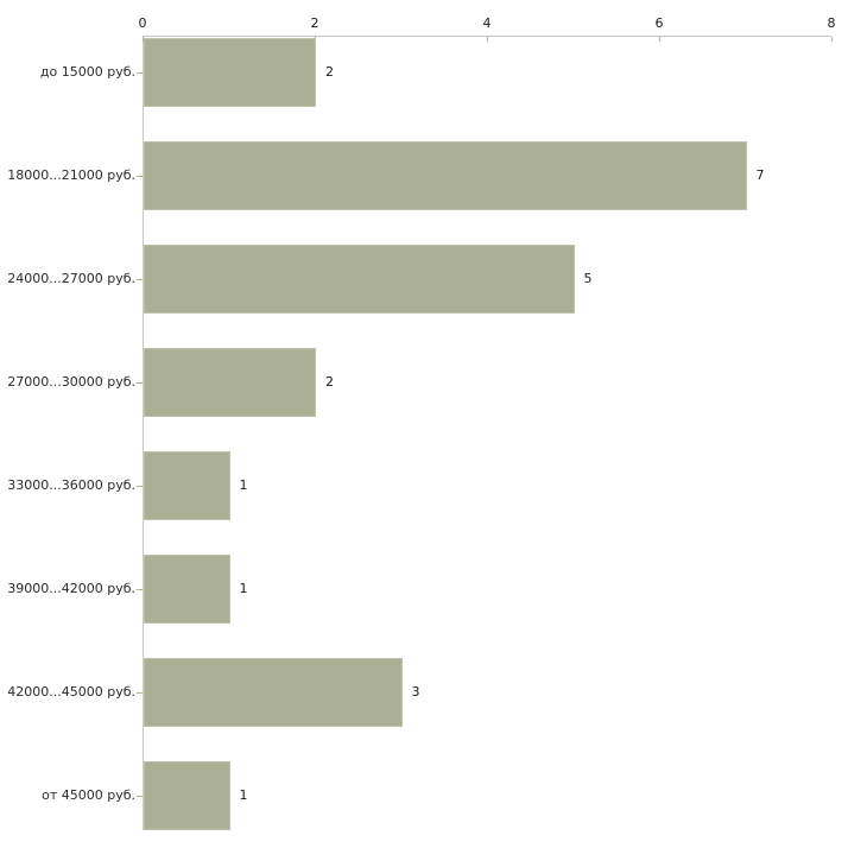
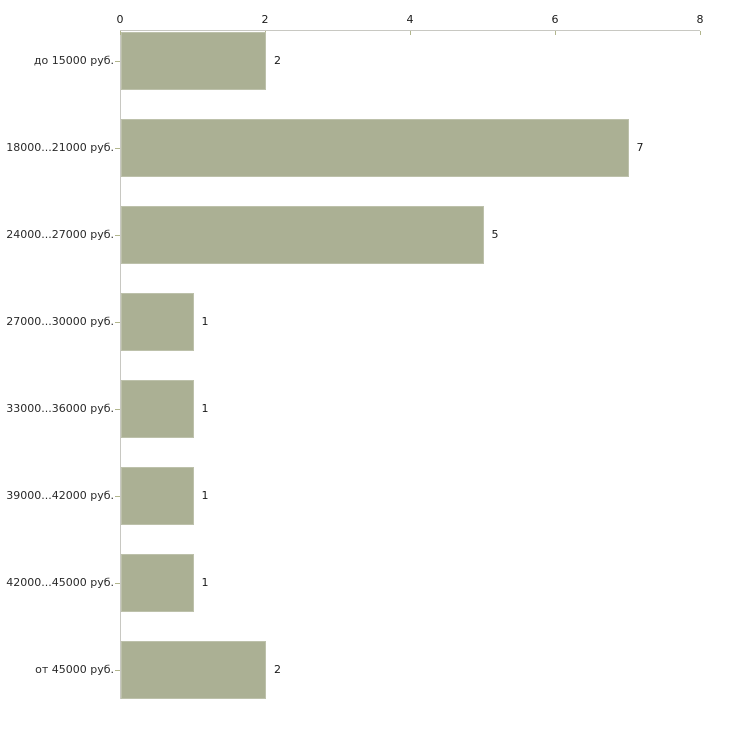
27000...30000 руб.: 2 -> 1
42000...45000 руб.: 3 -> 1
от 45000 руб.: 1 -> 2
